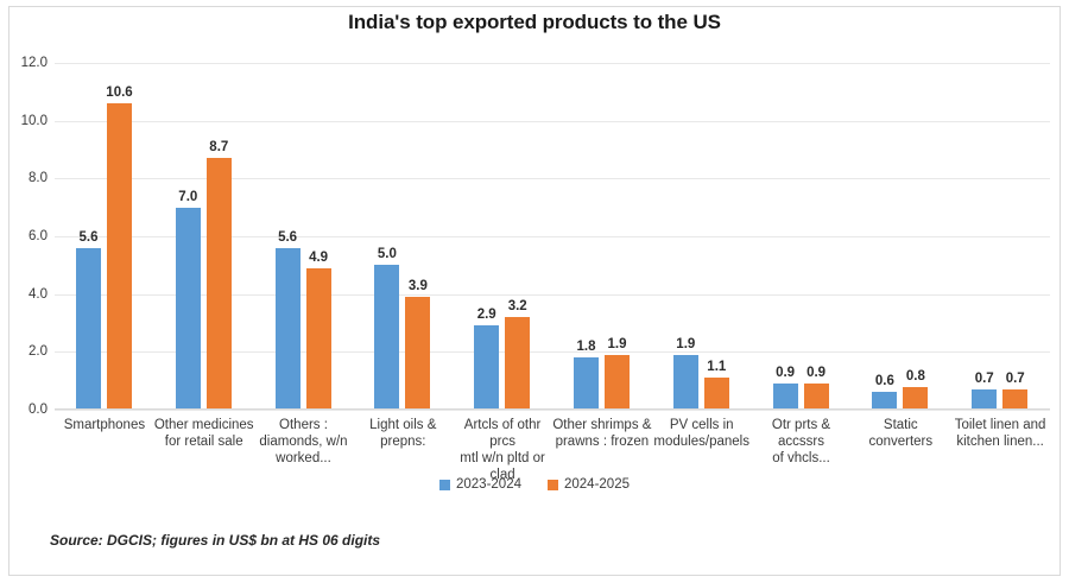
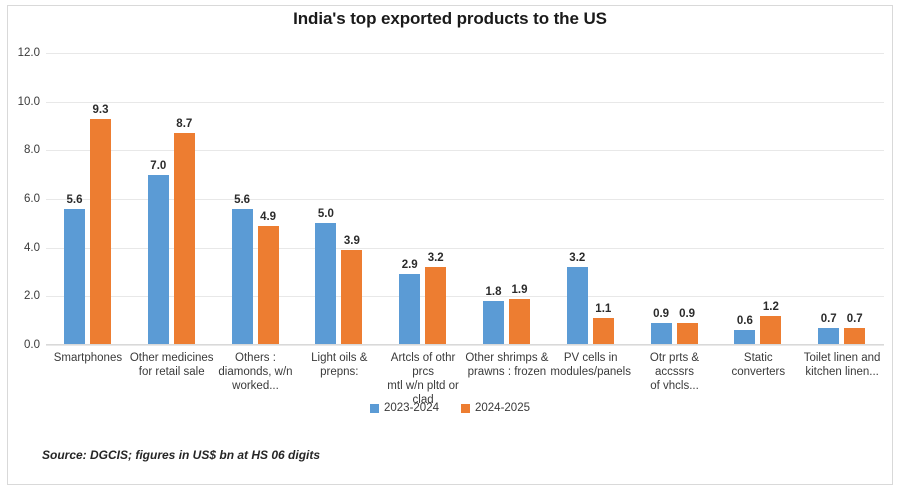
2024-2025/Smartphones: 10.6 -> 9.3
2023-2024/PV cells in modules/panels: 1.9 -> 3.2
2024-2025/Static converters: 0.8 -> 1.2
